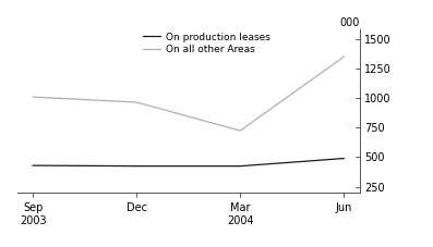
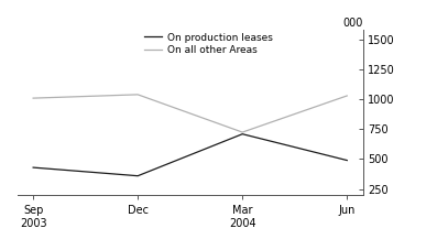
On production leases/Dec: 420 -> 360
On all other Areas/Dec: 960 -> 1040
On production leases/Mar 2004: 420 -> 710
On all other Areas/Jun: 1350 -> 1030
